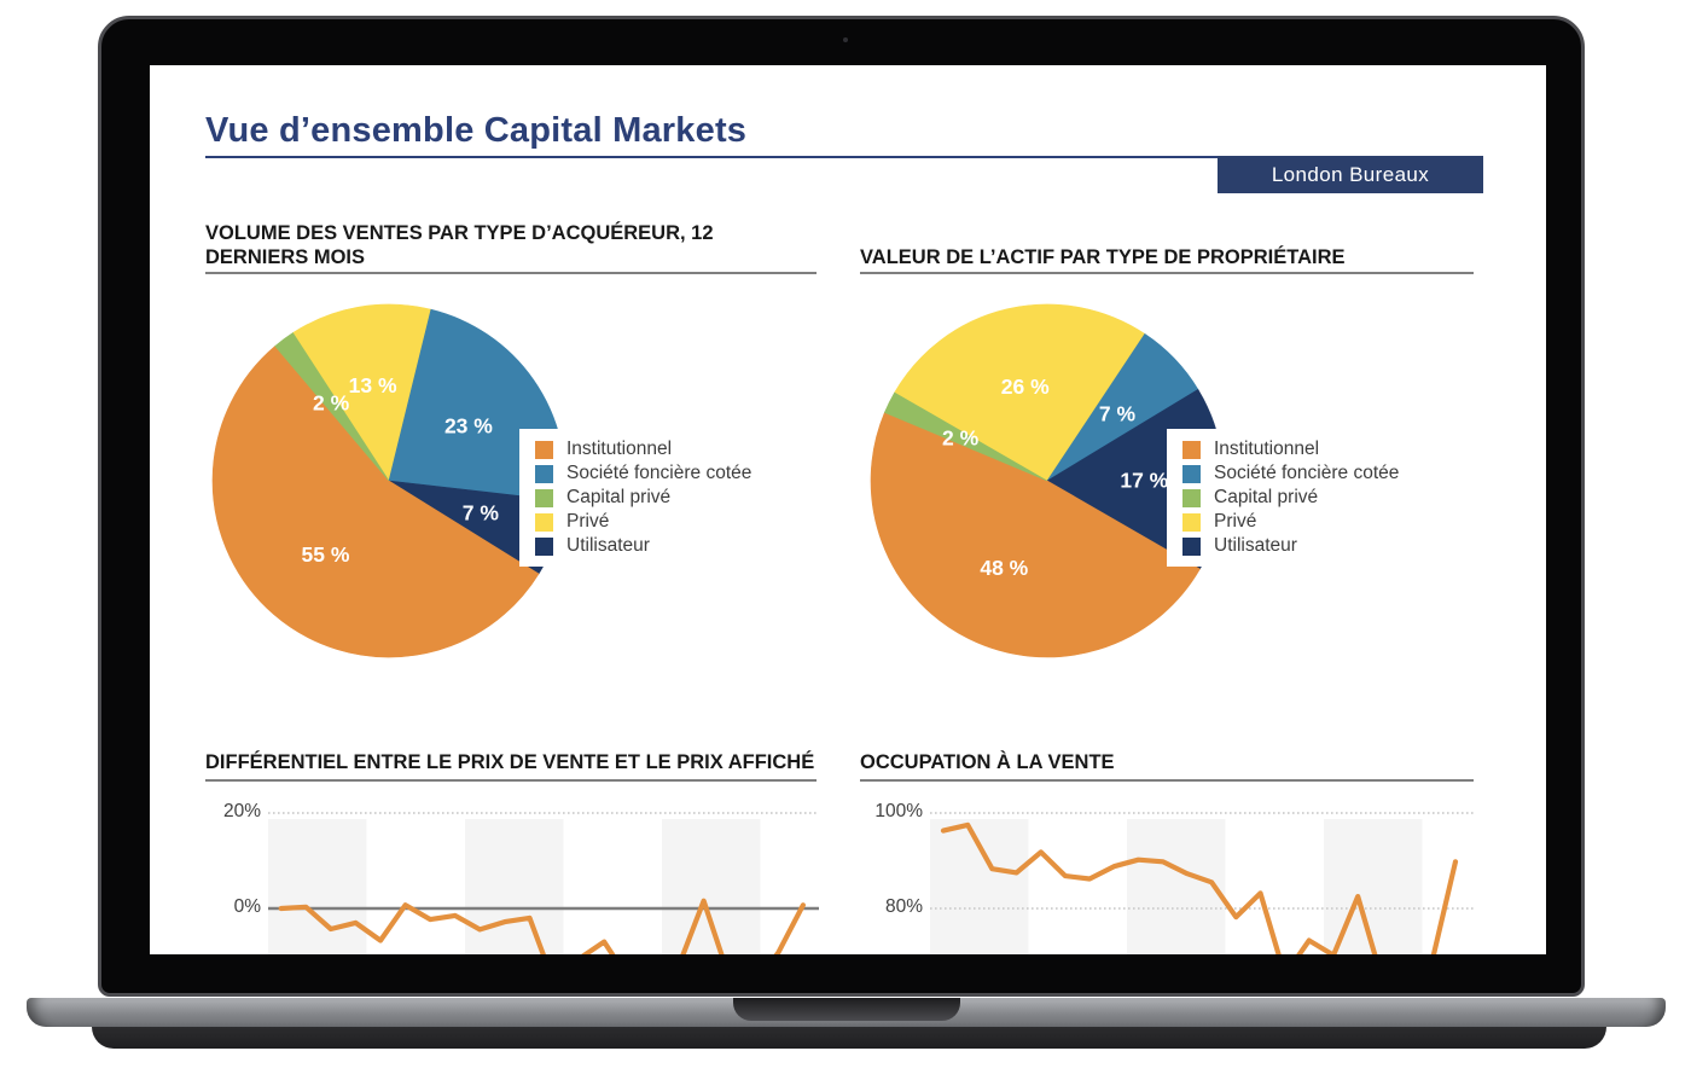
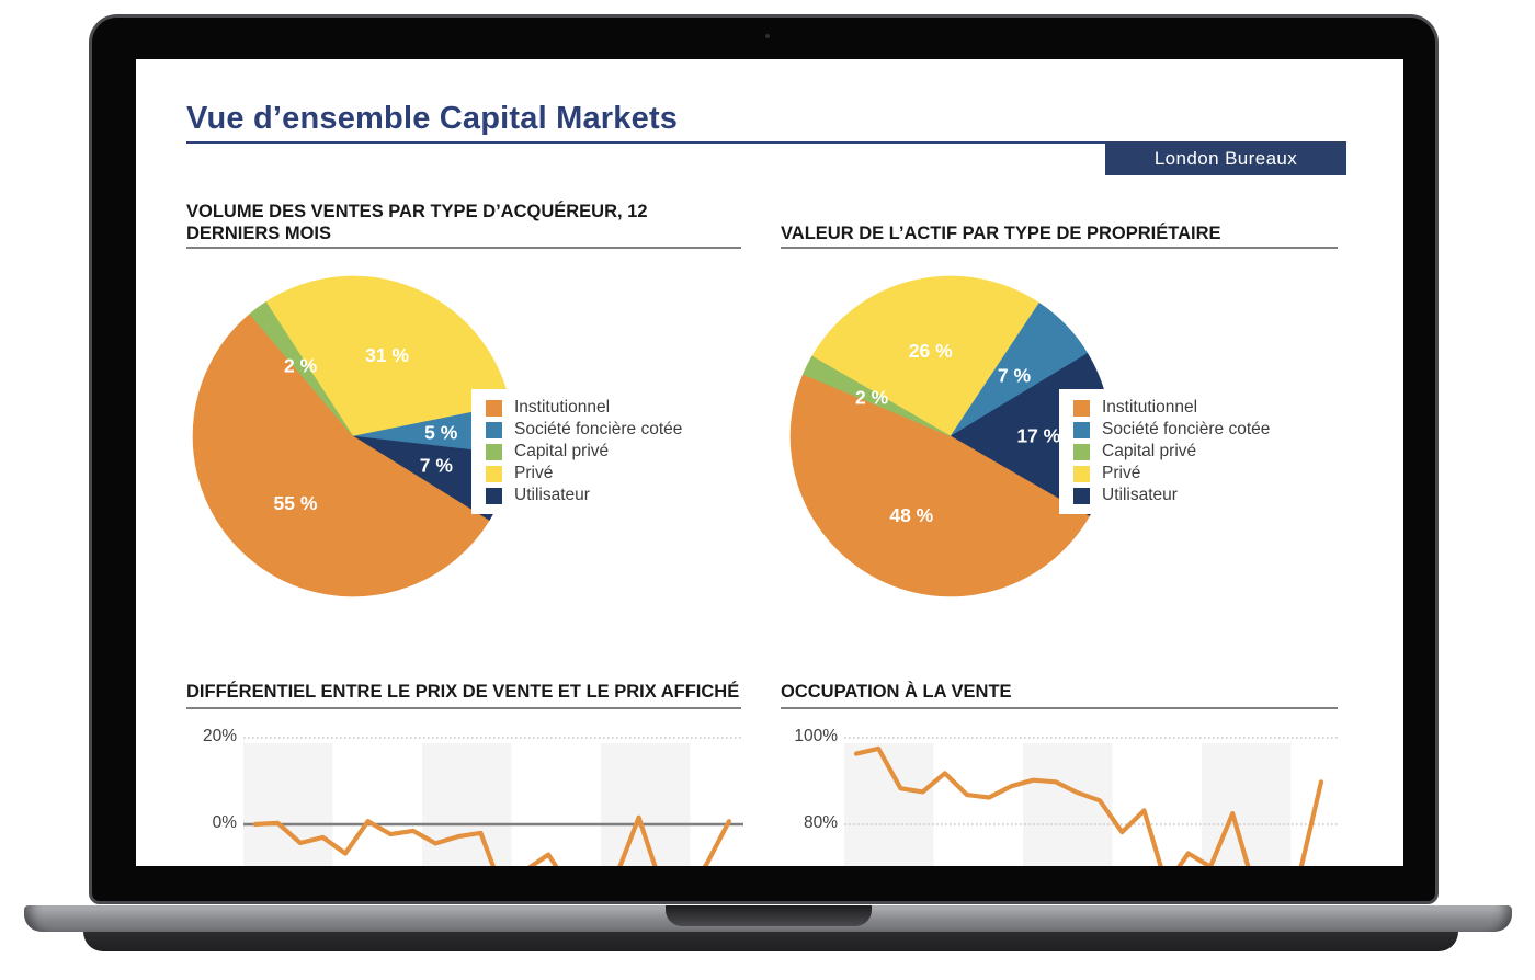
VOLUME DES VENTES PAR TYPE D’ACQUÉREUR, 12 DERNIERS MOIS/Privé: 13 -> 31
VOLUME DES VENTES PAR TYPE D’ACQUÉREUR, 12 DERNIERS MOIS/Société foncière cotée: 23 -> 5
